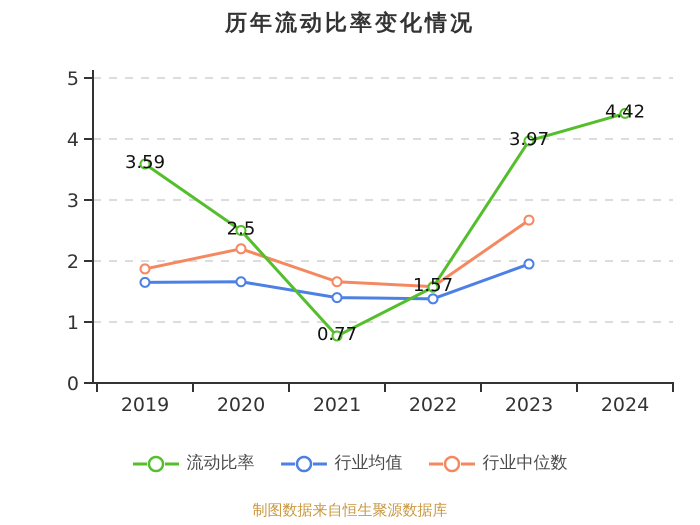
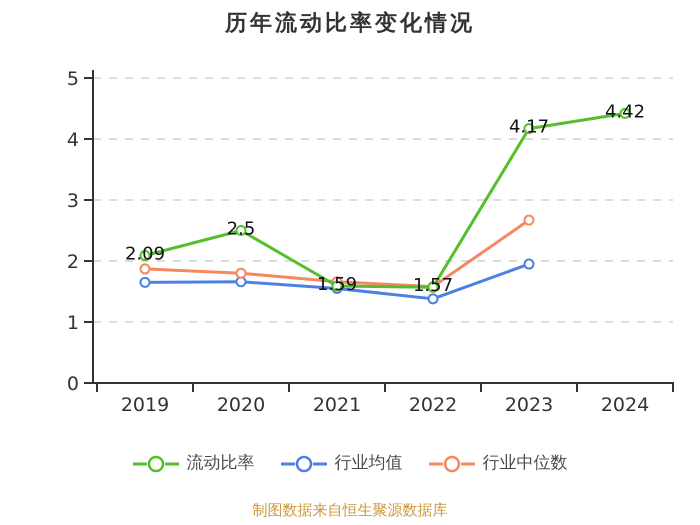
流动比率/2019: 3.59 -> 2.09
行业中位数/2020: 2.2 -> 1.8
流动比率/2021: 0.77 -> 1.59
行业均值/2021: 1.4 -> 1.6
流动比率/2023: 3.97 -> 4.17
